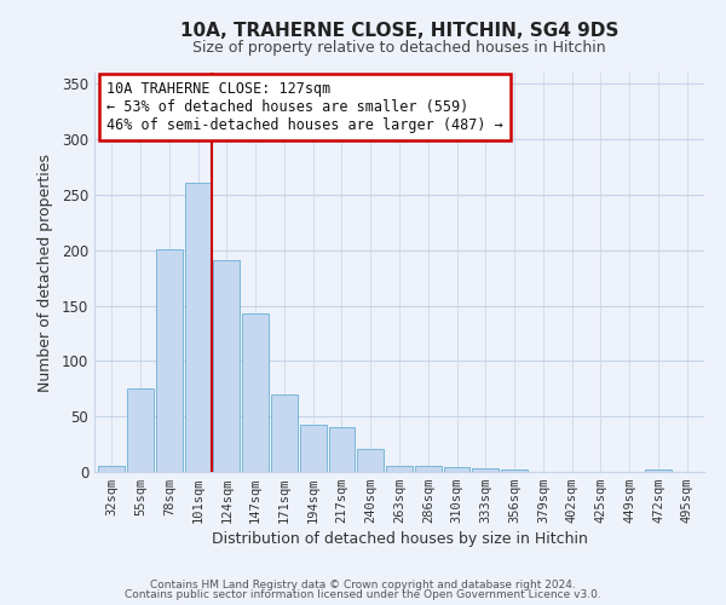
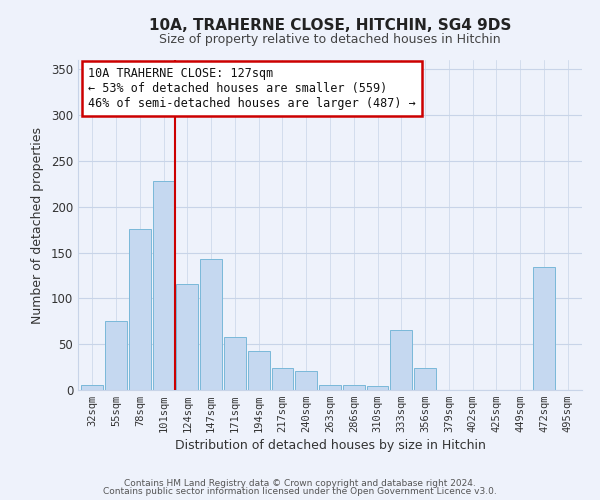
78sqm: 201 -> 176
101sqm: 261 -> 228
124sqm: 191 -> 116
171sqm: 70 -> 58
217sqm: 40 -> 24
333sqm: 3 -> 66
356sqm: 2 -> 24
472sqm: 2 -> 134
